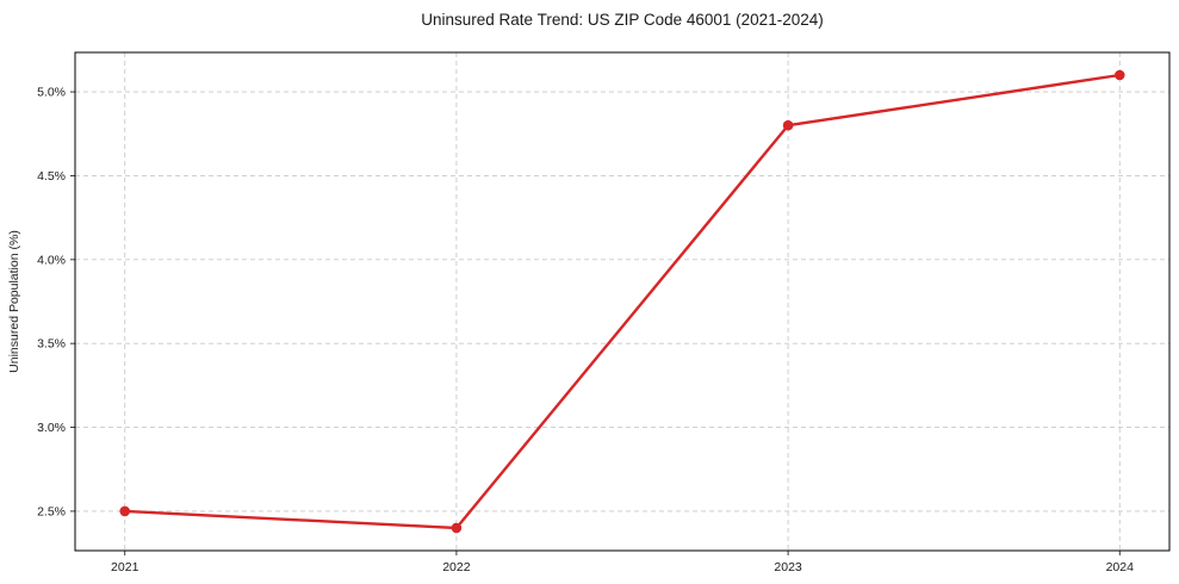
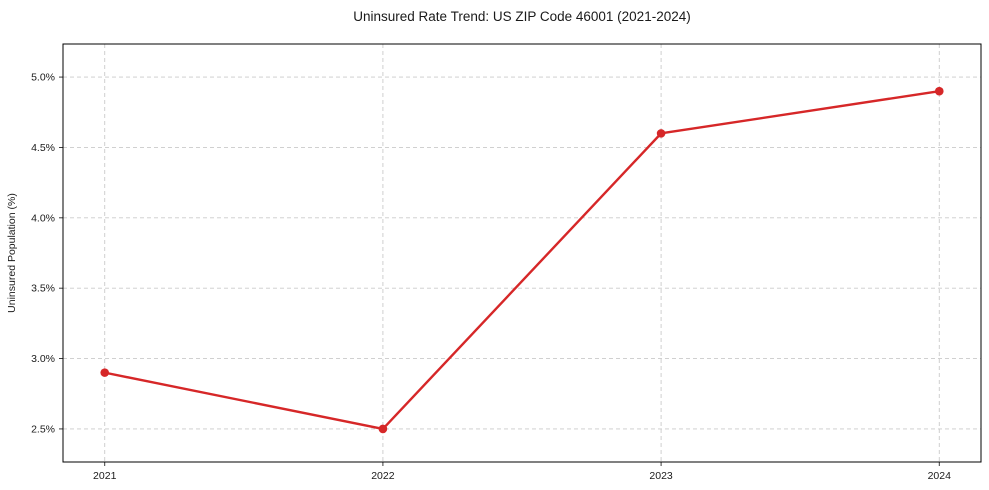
2021: 2.5% -> 2.9%
2022: 2.4% -> 2.5%
2023: 4.8% -> 4.6%
2024: 5.1% -> 4.9%
